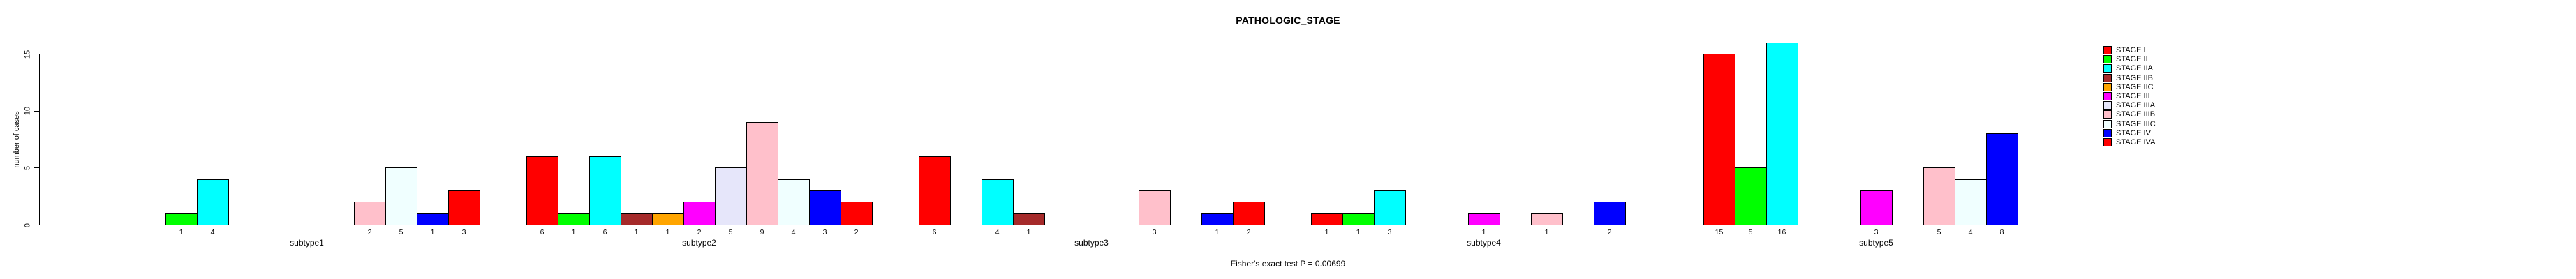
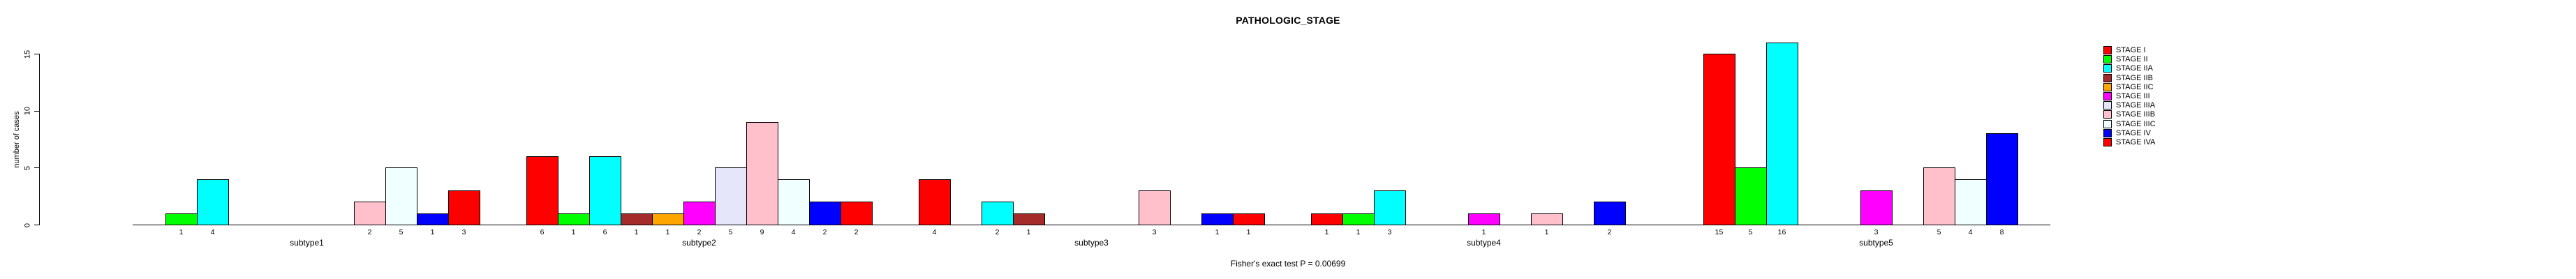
STAGE IV/subtype2: 3 -> 2
STAGE I/subtype3: 6 -> 4
STAGE IIA/subtype3: 4 -> 2
STAGE IVA/subtype3: 2 -> 1
